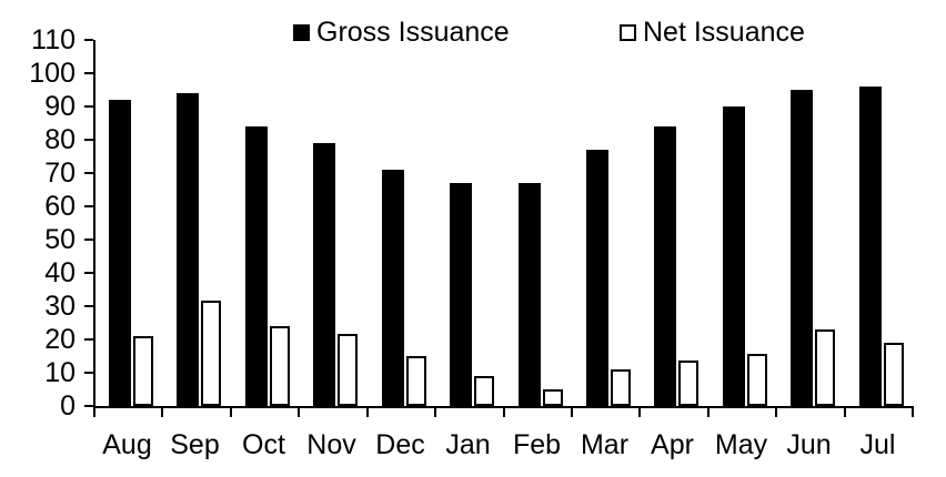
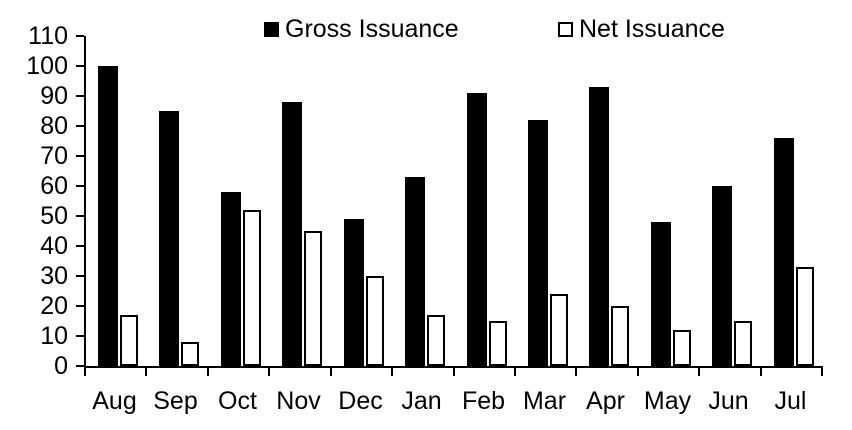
Gross Issuance/Aug: 92 -> 100
Net Issuance/Aug: 21 -> 17
Gross Issuance/Sep: 94 -> 85
Net Issuance/Sep: 32 -> 8
Gross Issuance/Oct: 84 -> 58
Net Issuance/Oct: 24 -> 52
Gross Issuance/Nov: 79 -> 88
Net Issuance/Nov: 22 -> 45
Gross Issuance/Dec: 71 -> 49
Net Issuance/Dec: 15 -> 30
Gross Issuance/Jan: 67 -> 63
Net Issuance/Jan: 9 -> 17
Gross Issuance/Feb: 67 -> 91
Net Issuance/Feb: 5 -> 15
Gross Issuance/Mar: 77 -> 82
Net Issuance/Mar: 11 -> 24
Gross Issuance/Apr: 84 -> 93
Net Issuance/Apr: 14 -> 20
Gross Issuance/May: 90 -> 48
Net Issuance/May: 16 -> 12
Gross Issuance/Jun: 95 -> 60
Net Issuance/Jun: 23 -> 15
Gross Issuance/Jul: 96 -> 76
Net Issuance/Jul: 19 -> 33
